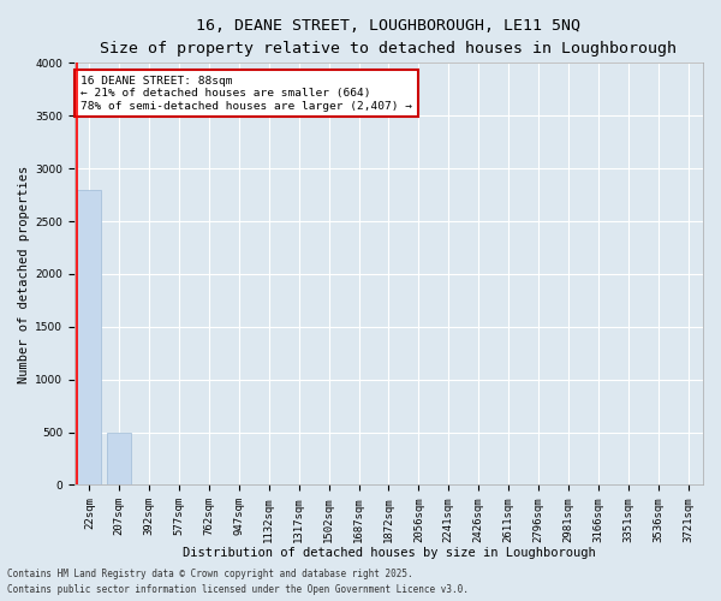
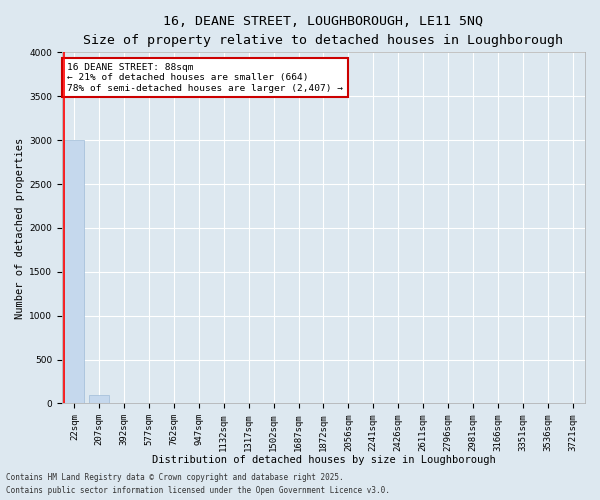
22sqm: 2800 -> 3000
207sqm: 500 -> 100
